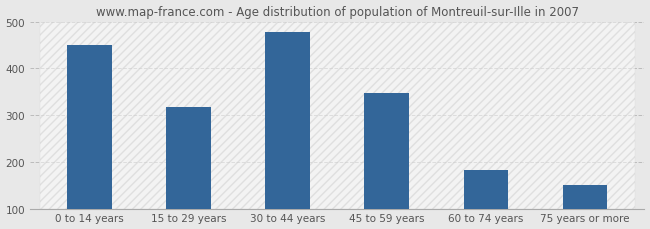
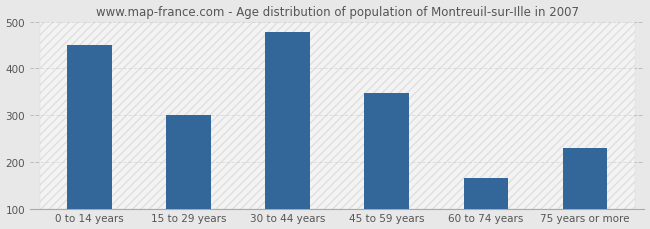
15 to 29 years: 318 -> 300
60 to 74 years: 183 -> 165
75 years or more: 150 -> 230
